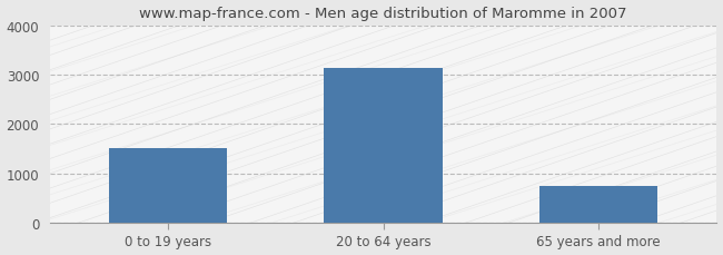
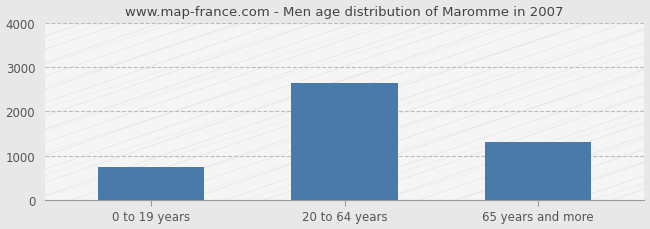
0 to 19 years: 1510 -> 750
20 to 64 years: 3150 -> 2650
65 years and more: 740 -> 1300
